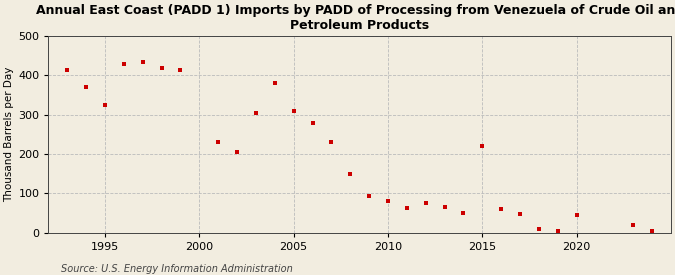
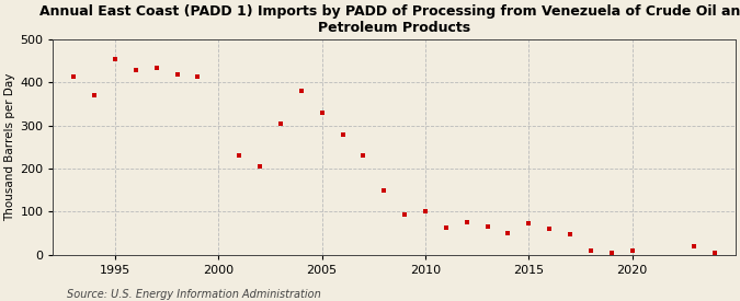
1995: 325 -> 455
2005: 310 -> 330
2010: 80 -> 100
2015: 220 -> 73
2020: 45 -> 10
